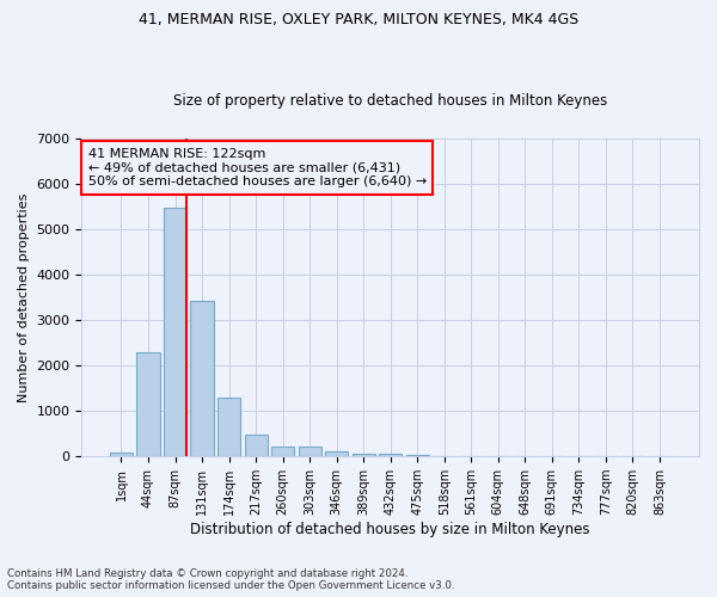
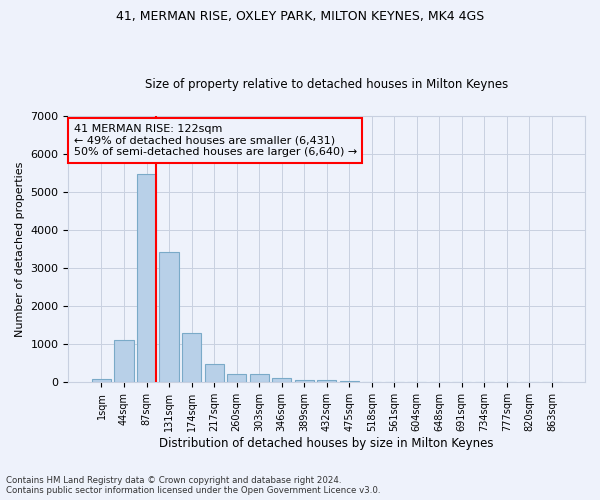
44sqm: 2280 -> 1100
